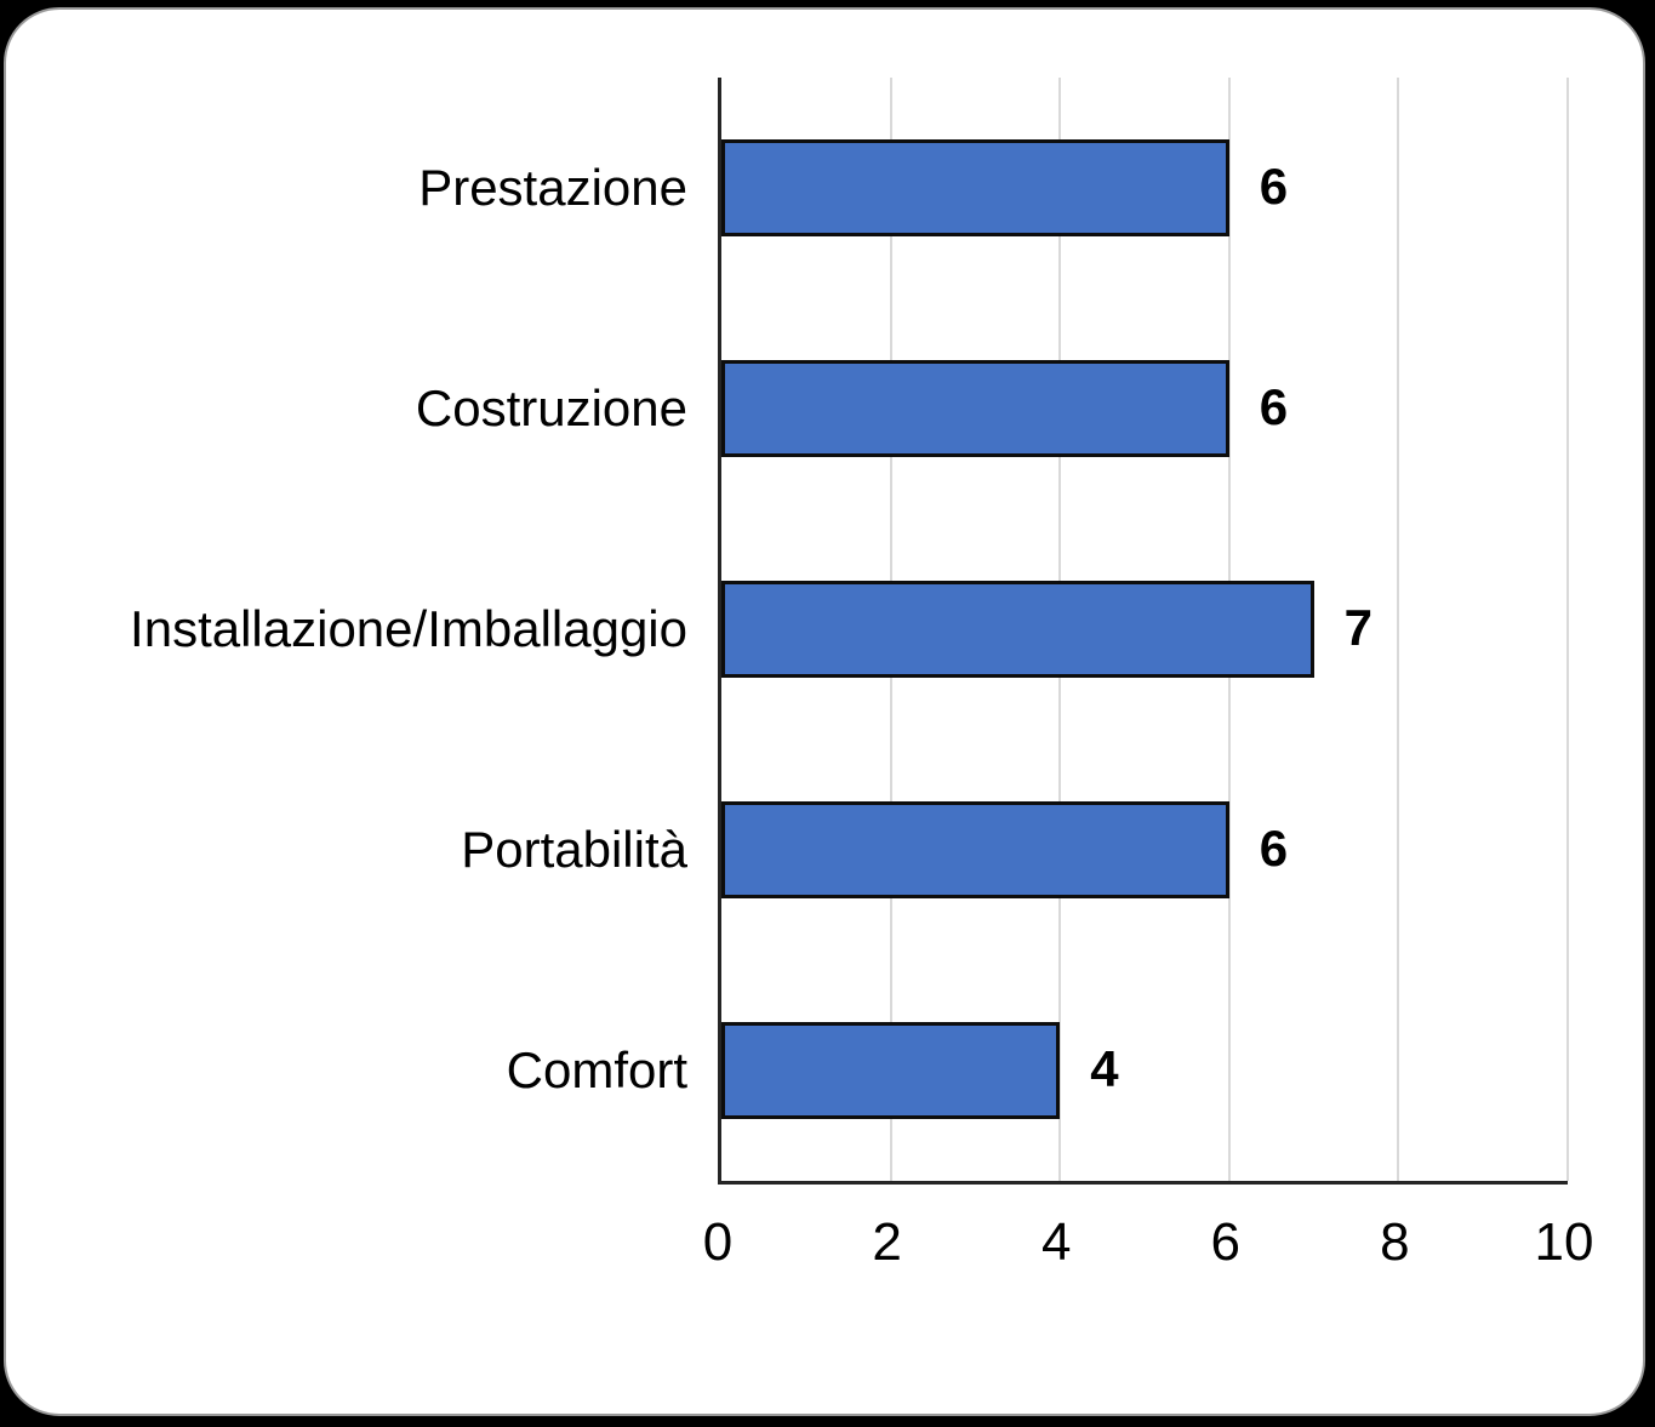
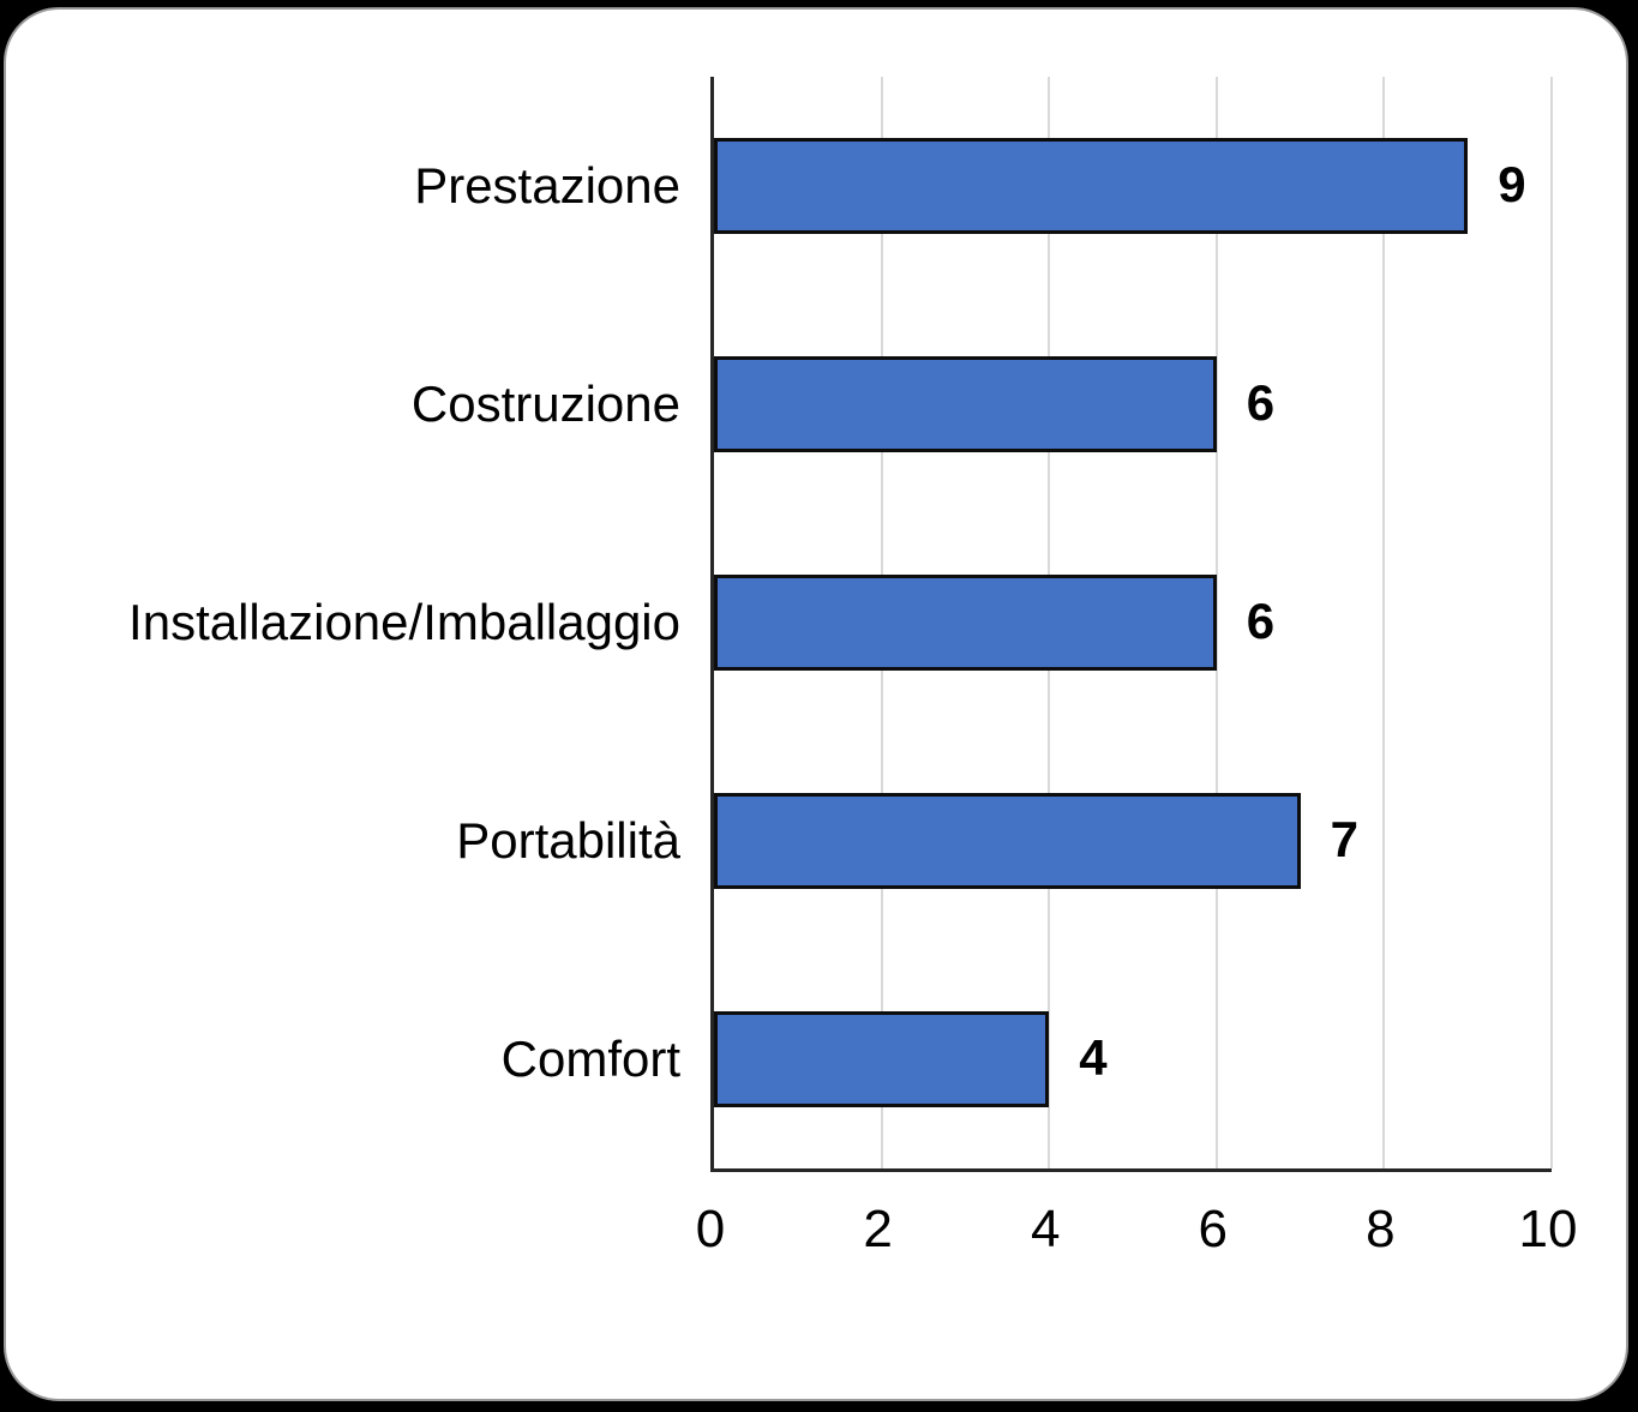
Prestazione: 6 -> 9
Installazione/Imballaggio: 7 -> 6
Portabilità: 6 -> 7
